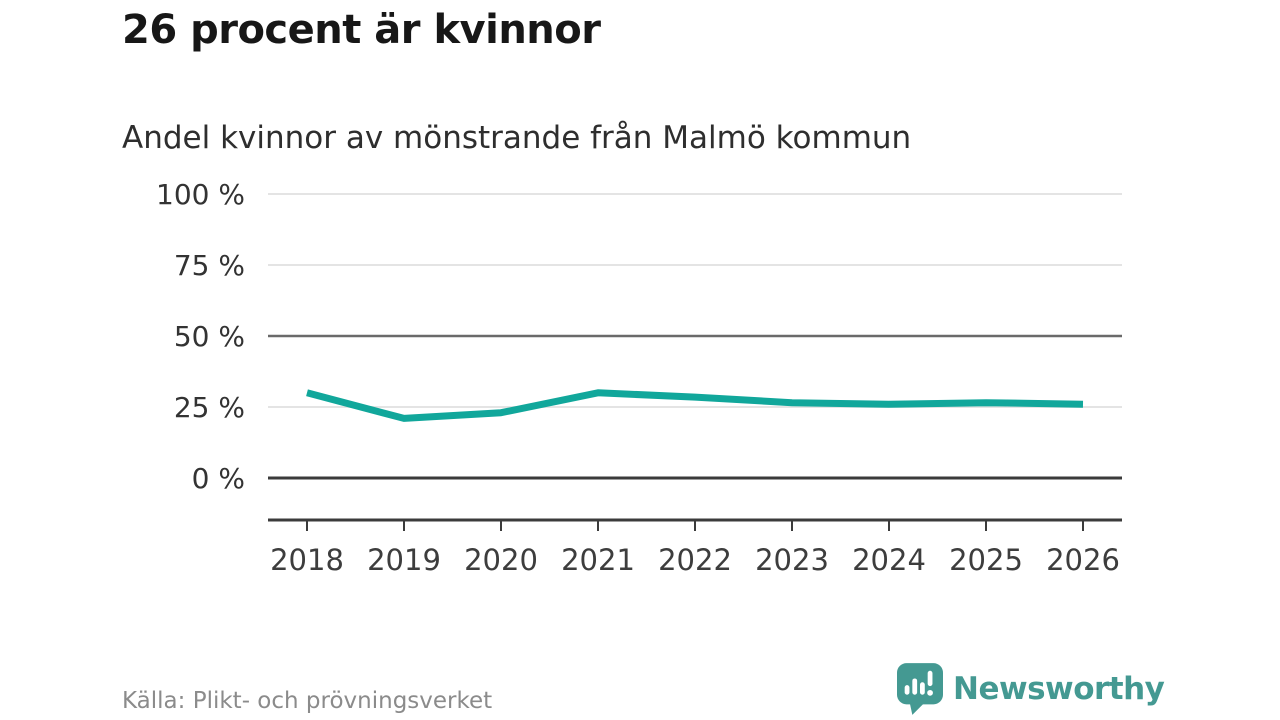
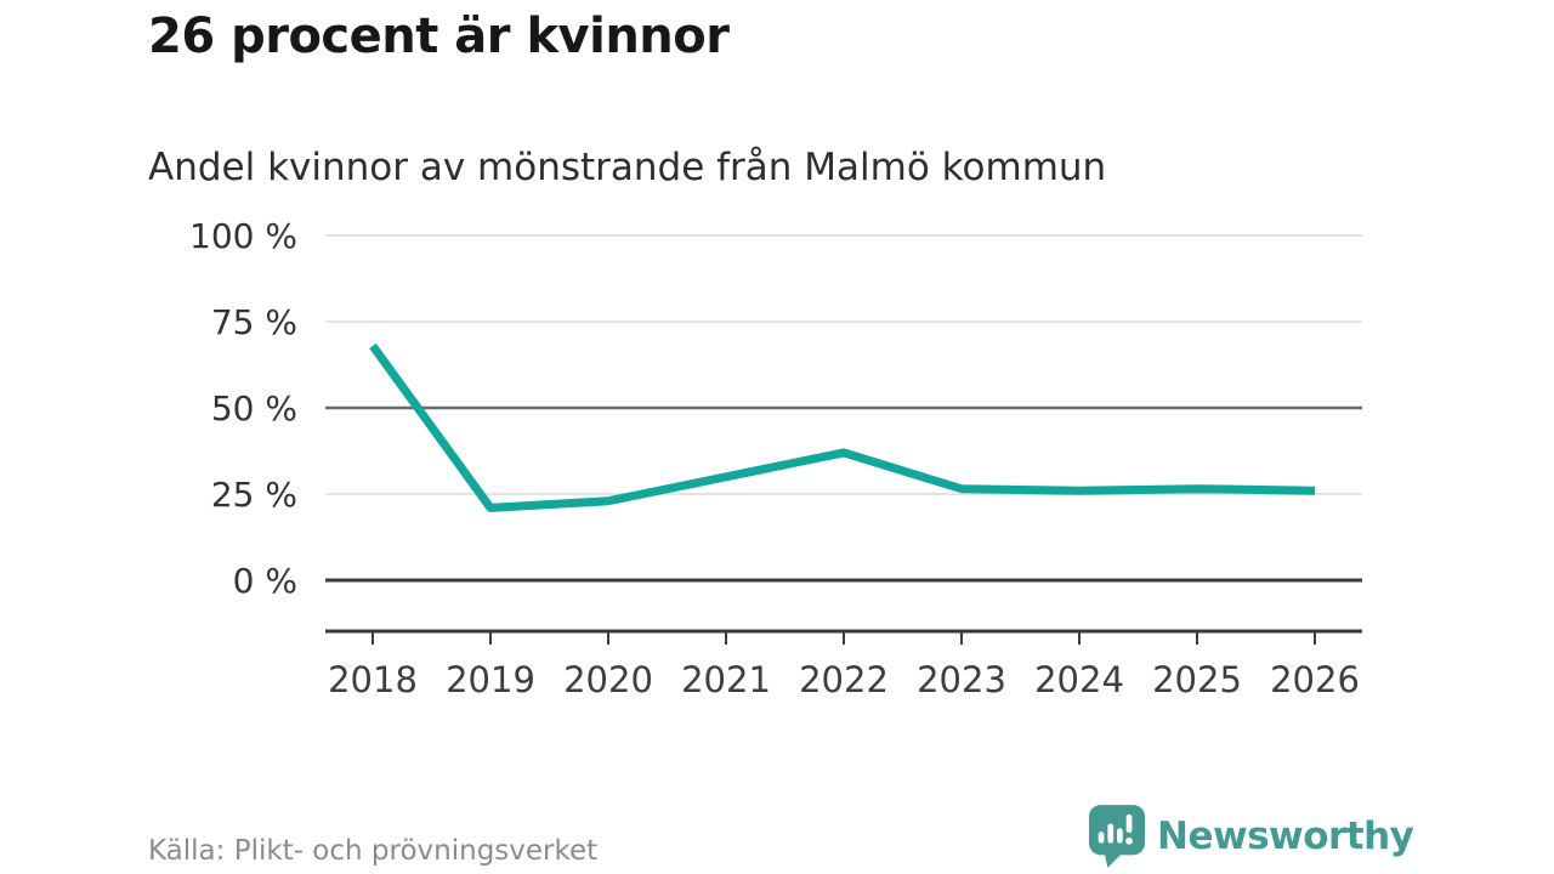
2018: 30% -> 68%
2022: 28% -> 37%
